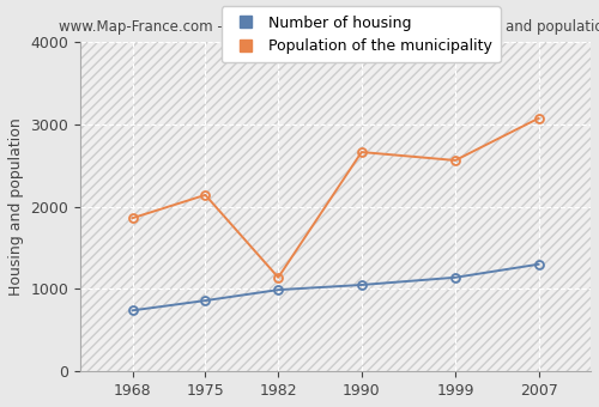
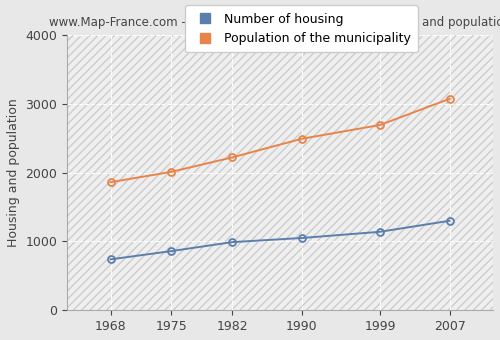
Population of the municipality/1975: 2140 -> 2010
Population of the municipality/1982: 1140 -> 2220
Population of the municipality/1990: 2660 -> 2490
Population of the municipality/1999: 2560 -> 2690
